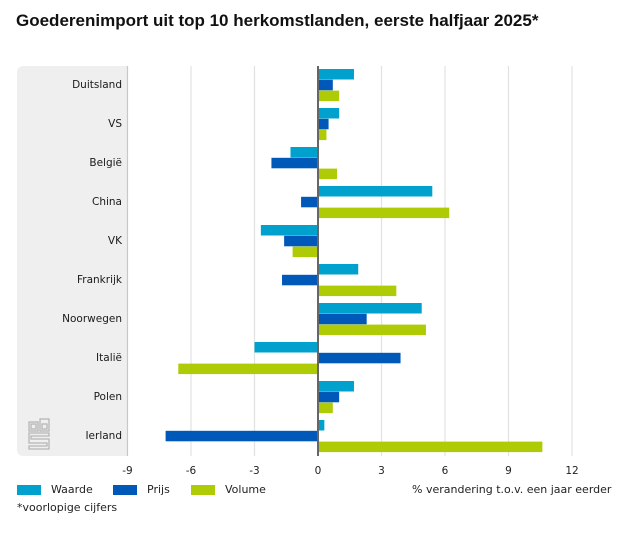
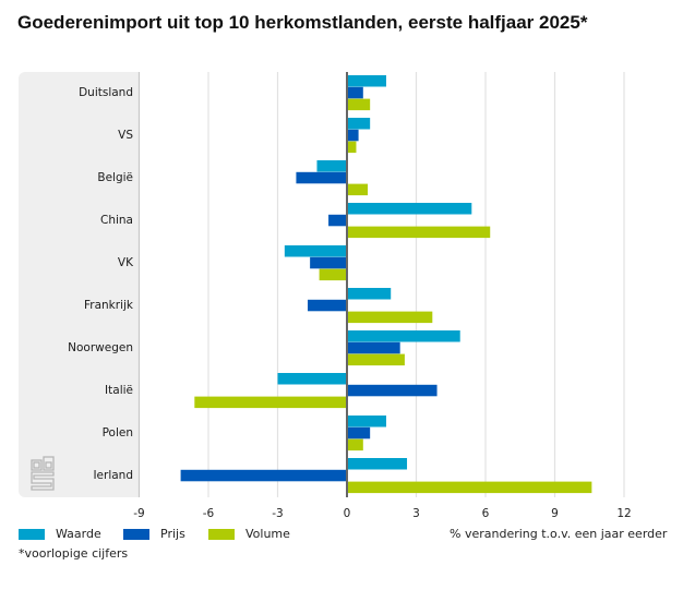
Volume/Noorwegen: 5.1 -> 2.5
Waarde/Ierland: 0.3 -> 2.6
